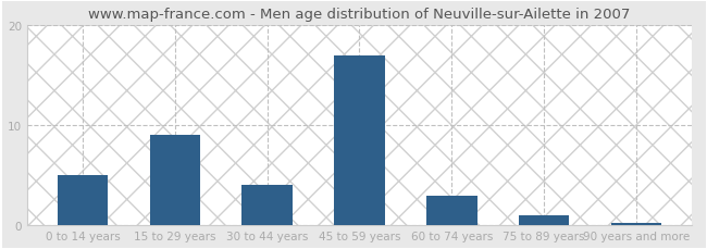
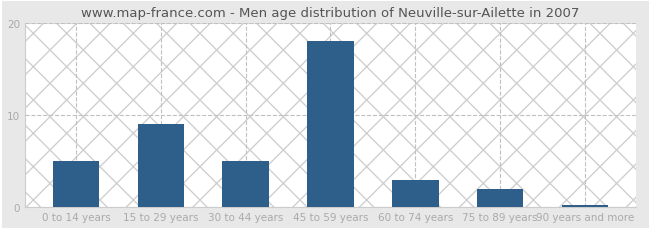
30 to 44 years: 4.0 -> 5.0
45 to 59 years: 17.0 -> 18.0
75 to 89 years: 1.0 -> 2.0
